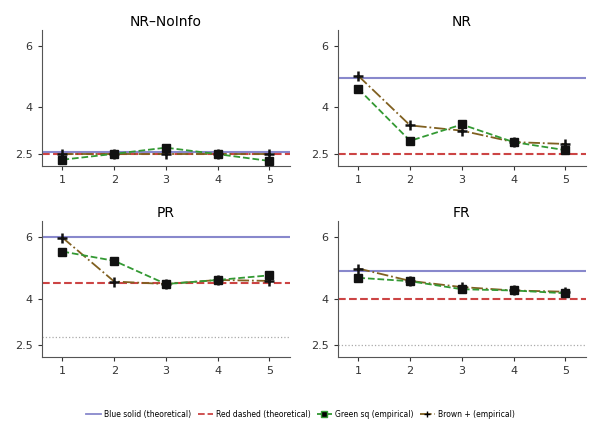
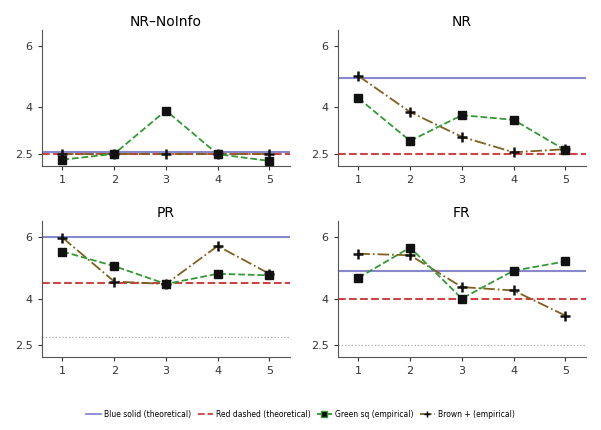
NR–NoInfo/Green sq (empirical)/3: 2.70 -> 3.90
NR/Green sq (empirical)/1: 4.60 -> 4.30
NR/Brown + (empirical)/2: 3.42 -> 3.85
NR/Green sq (empirical)/3: 3.45 -> 3.75
NR/Brown + (empirical)/3: 3.25 -> 3.05
NR/Green sq (empirical)/4: 2.88 -> 3.60
NR/Brown + (empirical)/4: 2.88 -> 2.55
NR/Brown + (empirical)/5: 2.82 -> 2.65
PR/Green sq (empirical)/2: 5.22 -> 5.05
PR/Green sq (empirical)/4: 4.60 -> 4.80
PR/Brown + (empirical)/4: 4.60 -> 5.70
PR/Brown + (empirical)/5: 4.57 -> 4.80
FR/Brown + (empirical)/1: 4.97 -> 5.45
FR/Green sq (empirical)/2: 4.56 -> 5.65
FR/Brown + (empirical)/2: 4.57 -> 5.40
FR/Green sq (empirical)/3: 4.30 -> 4.00
FR/Green sq (empirical)/4: 4.26 -> 4.90
FR/Green sq (empirical)/5: 4.17 -> 5.20
FR/Brown + (empirical)/5: 4.22 -> 3.45
